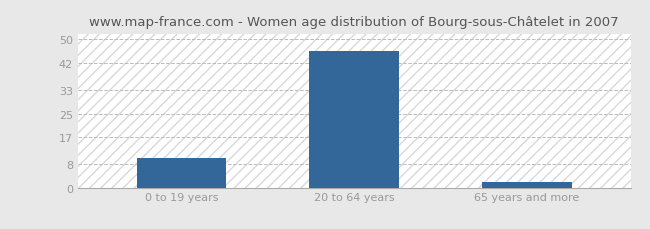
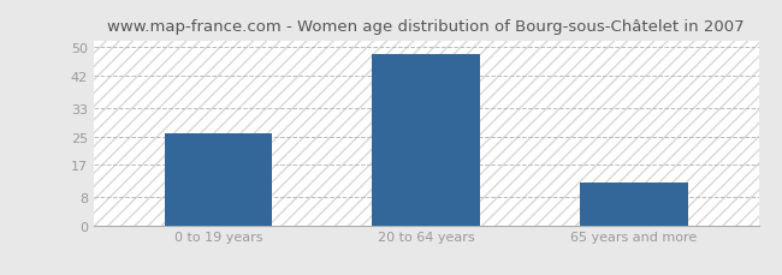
0 to 19 years: 10 -> 26
20 to 64 years: 46 -> 48
65 years and more: 2 -> 12
